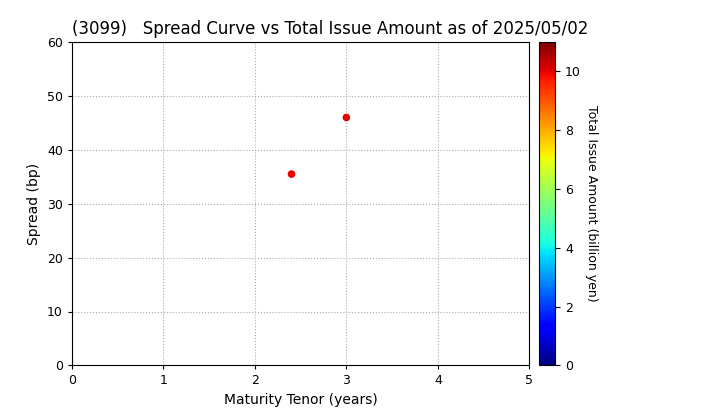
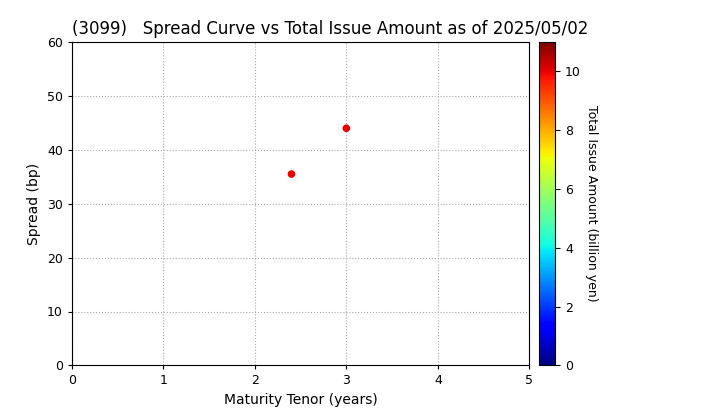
3: 46.0 -> 44.0
